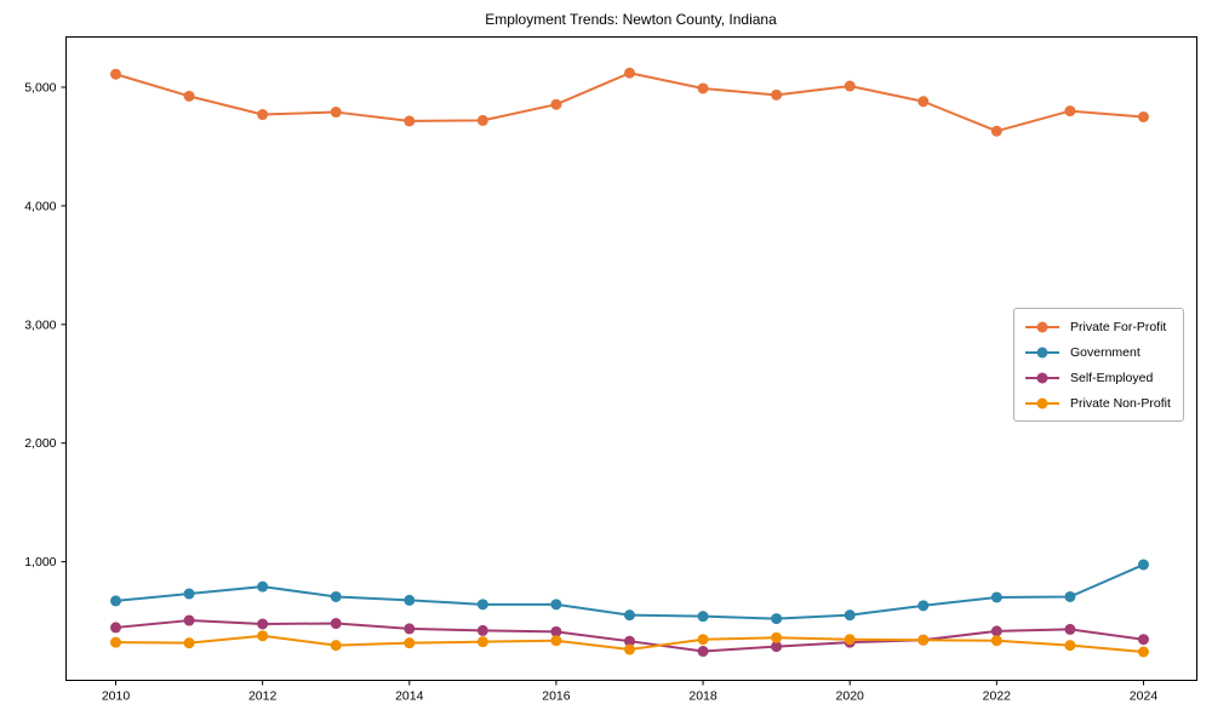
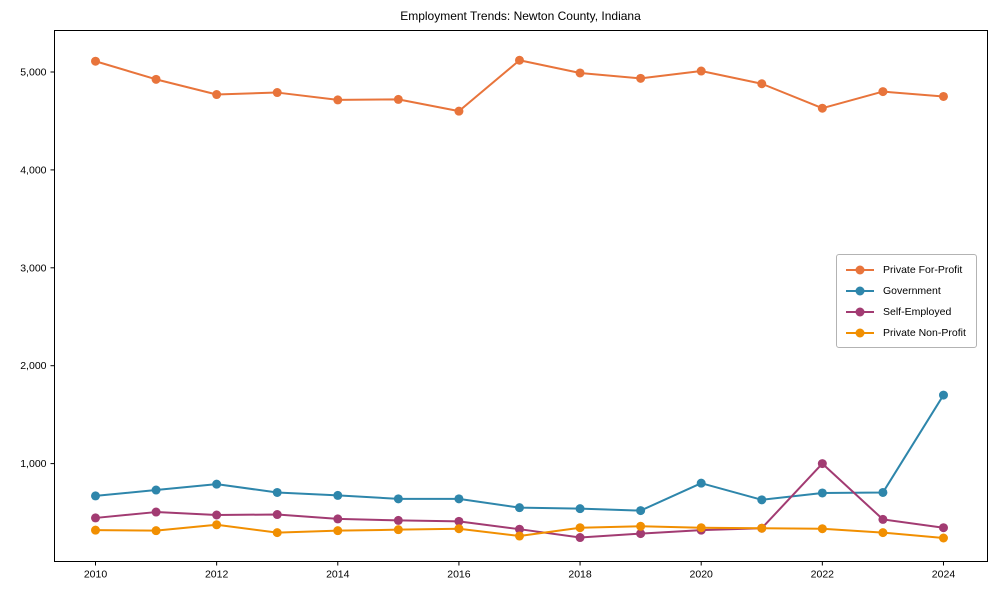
Private For-Profit/2016: 4900 -> 4600
Government/2020: 600 -> 800
Self-Employed/2022: 400 -> 1000
Government/2024: 1000 -> 1700
